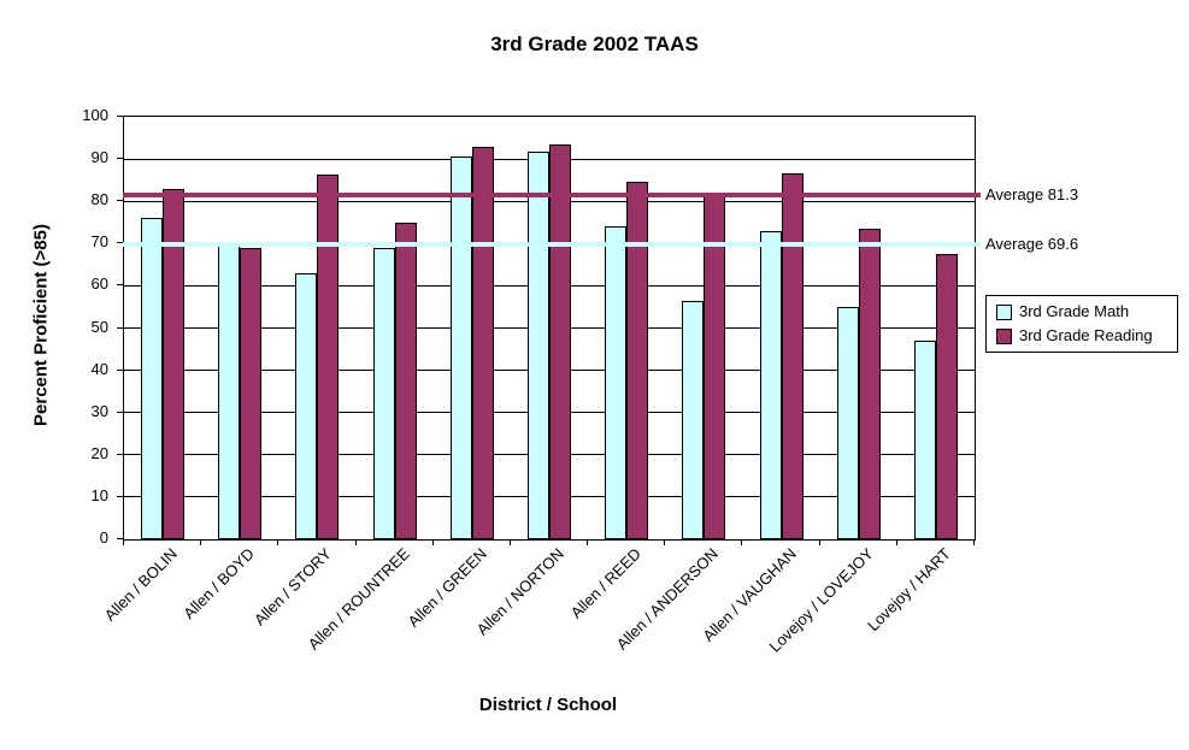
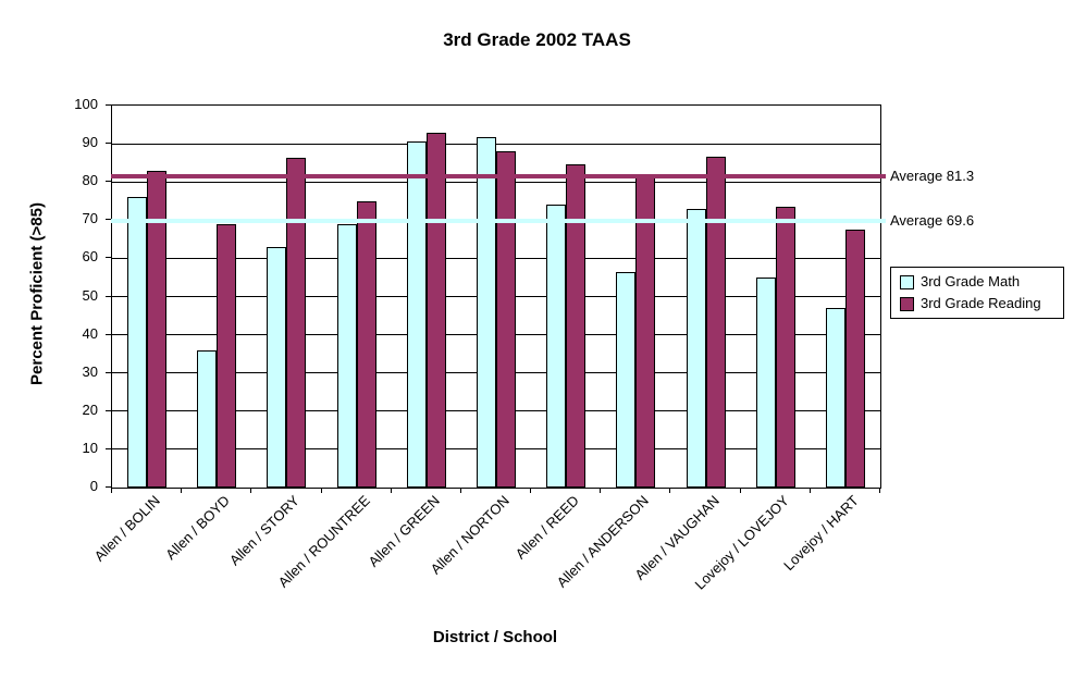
3rd Grade Math/Allen / BOYD: 70 -> 36
3rd Grade Reading/Allen / NORTON: 93 -> 88
